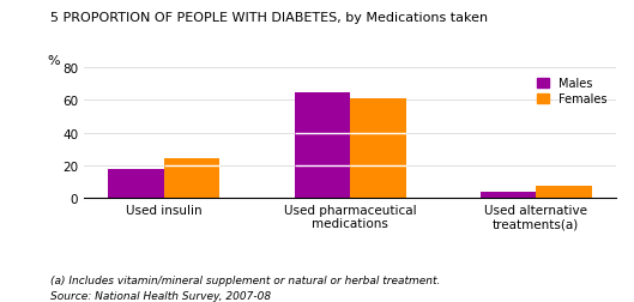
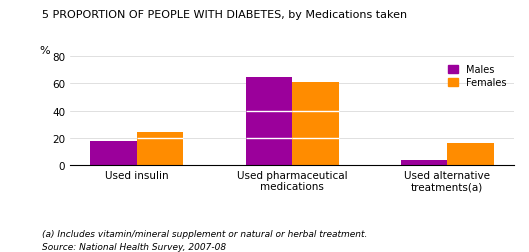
Females/Used alternative treatments(a): 7 -> 16
